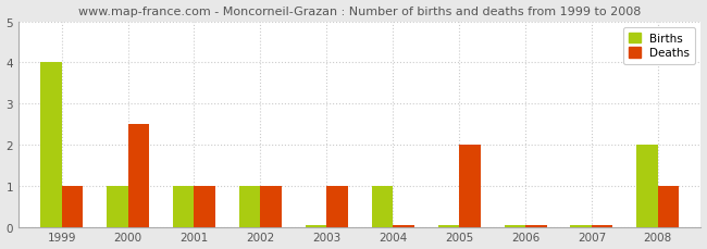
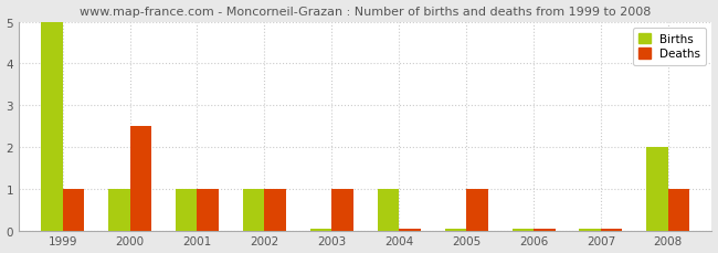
Births/1999: 4.00 -> 5.00
Deaths/2005: 2.00 -> 1.00
